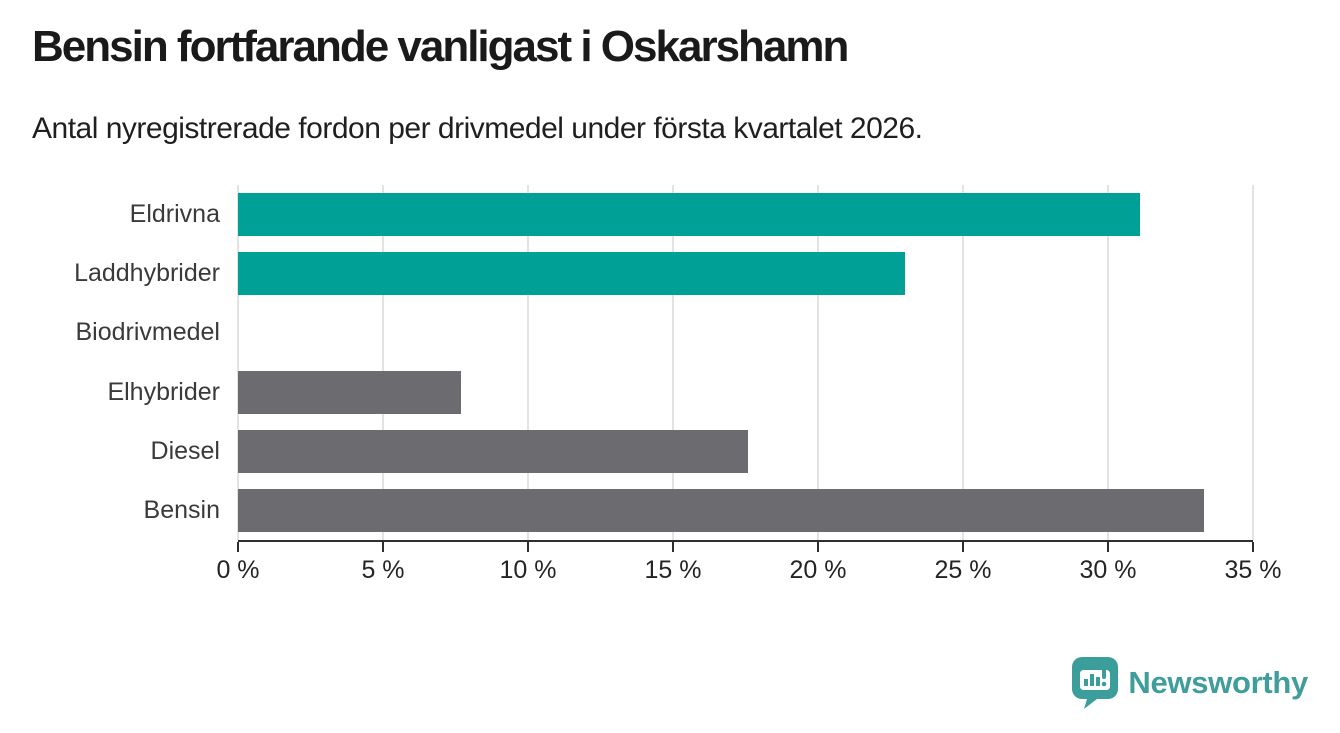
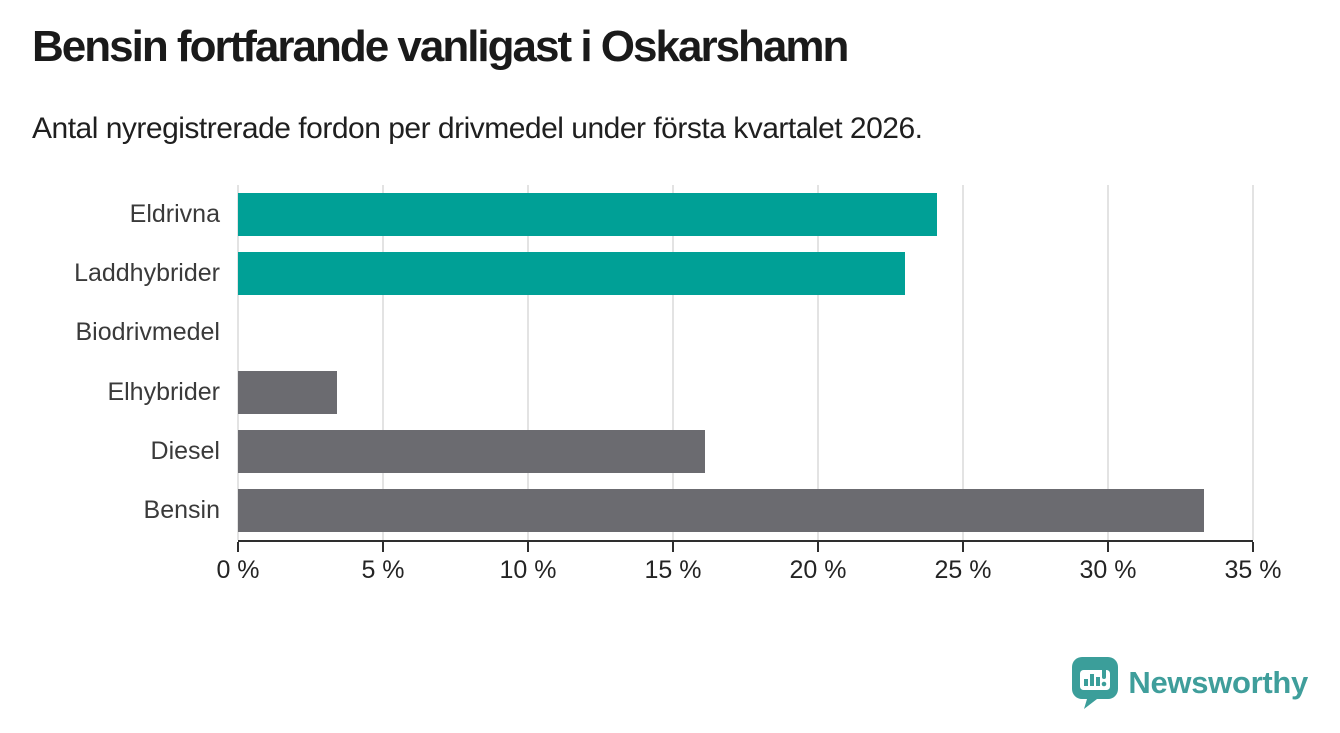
Eldrivna: 31.1% -> 24.1%
Elhybrider: 7.7% -> 3.4%
Diesel: 17.6% -> 16.1%
